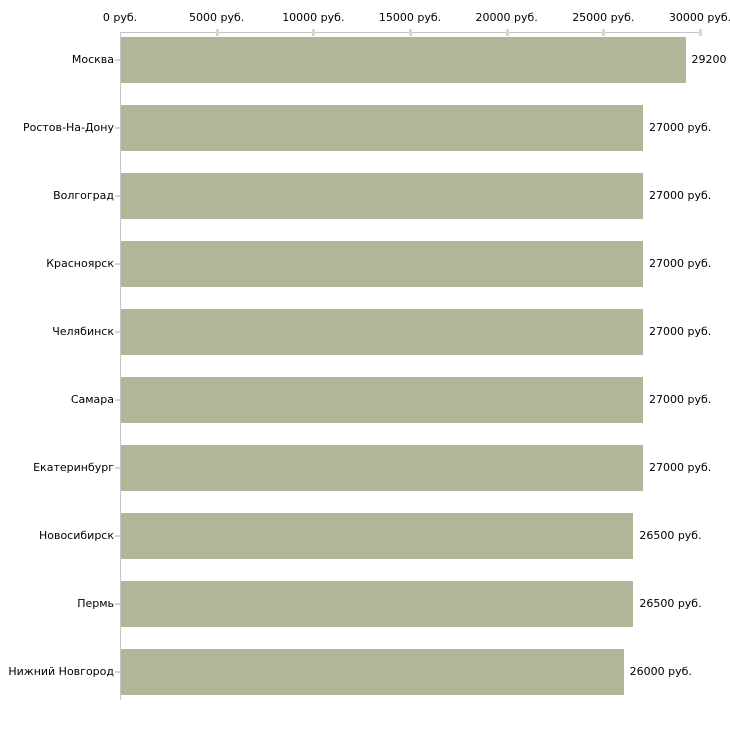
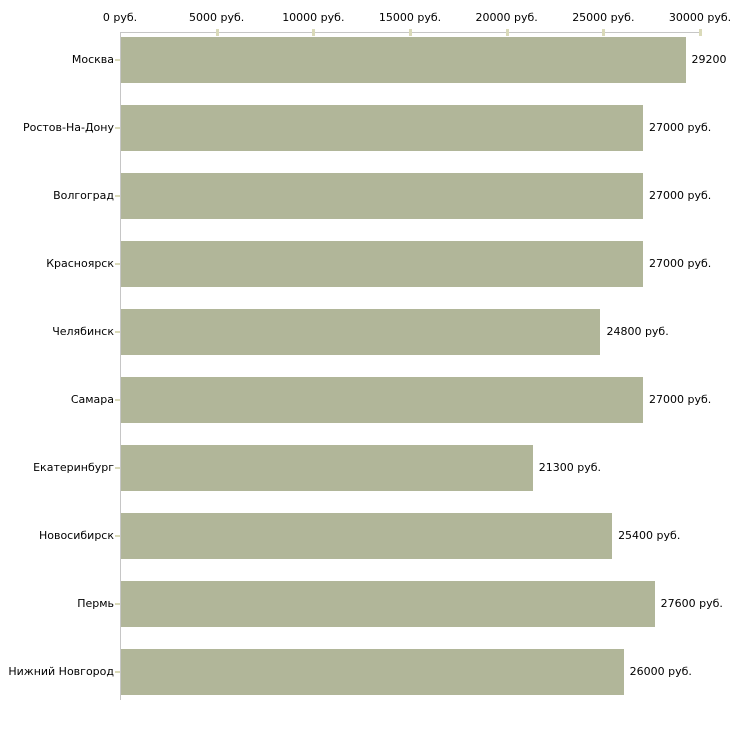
Челябинск: 27000 -> 24800
Екатеринбург: 27000 -> 21300
Новосибирск: 26500 -> 25400
Пермь: 26500 -> 27600
